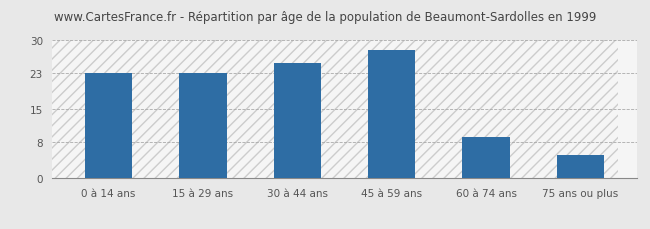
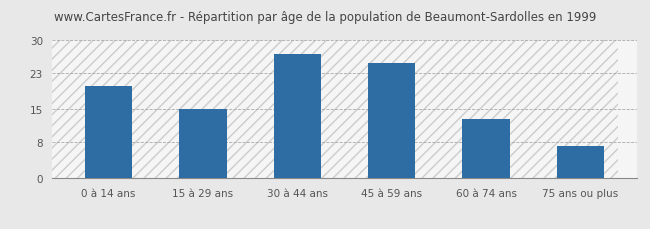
0 à 14 ans: 23 -> 20
15 à 29 ans: 23 -> 15
30 à 44 ans: 25 -> 27
45 à 59 ans: 28 -> 25
60 à 74 ans: 9 -> 13
75 ans ou plus: 5 -> 7
